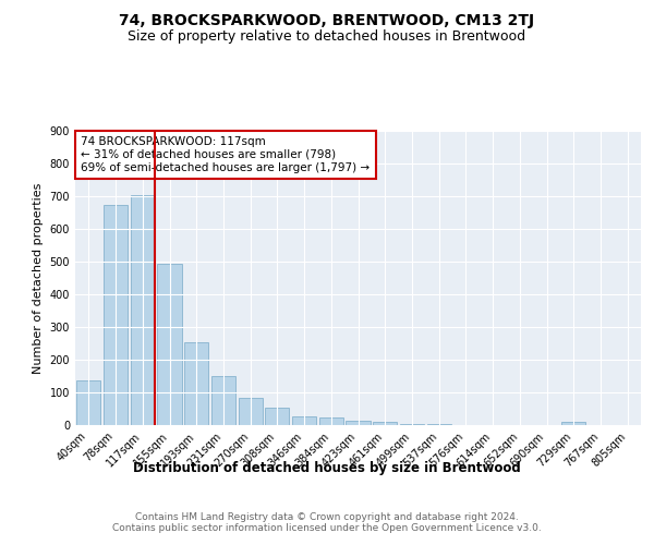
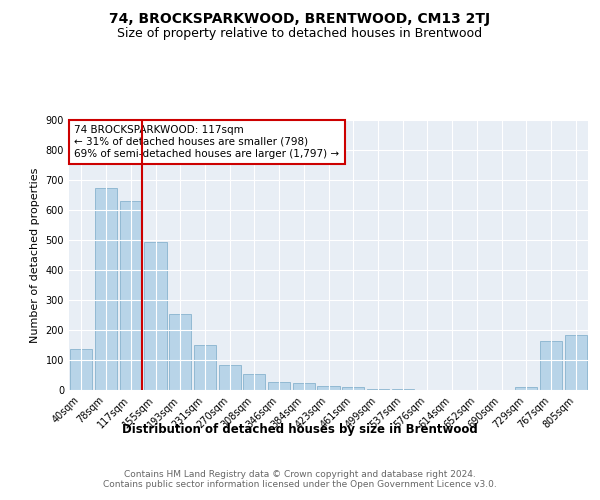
117sqm: 705 -> 630
767sqm: 1 -> 165
805sqm: 1 -> 185
